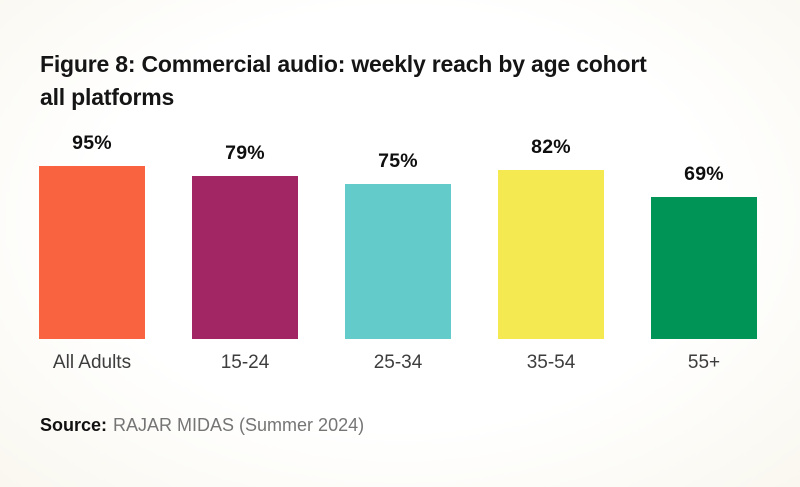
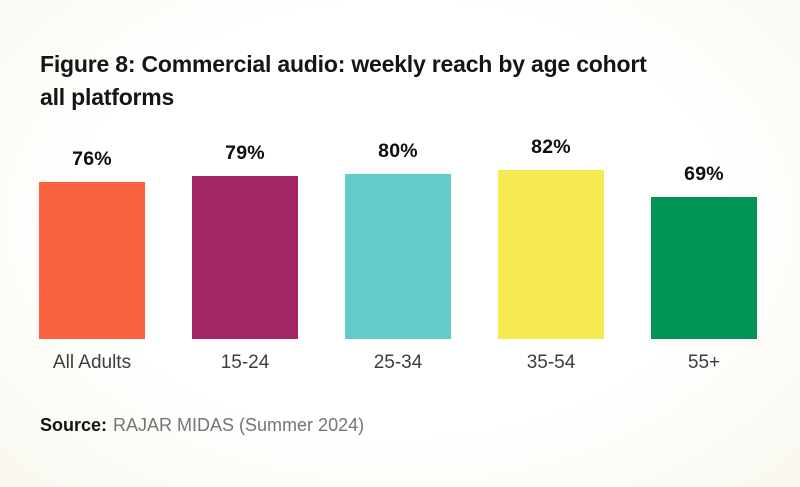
All Adults: 95% -> 76%
25-34: 75% -> 80%
